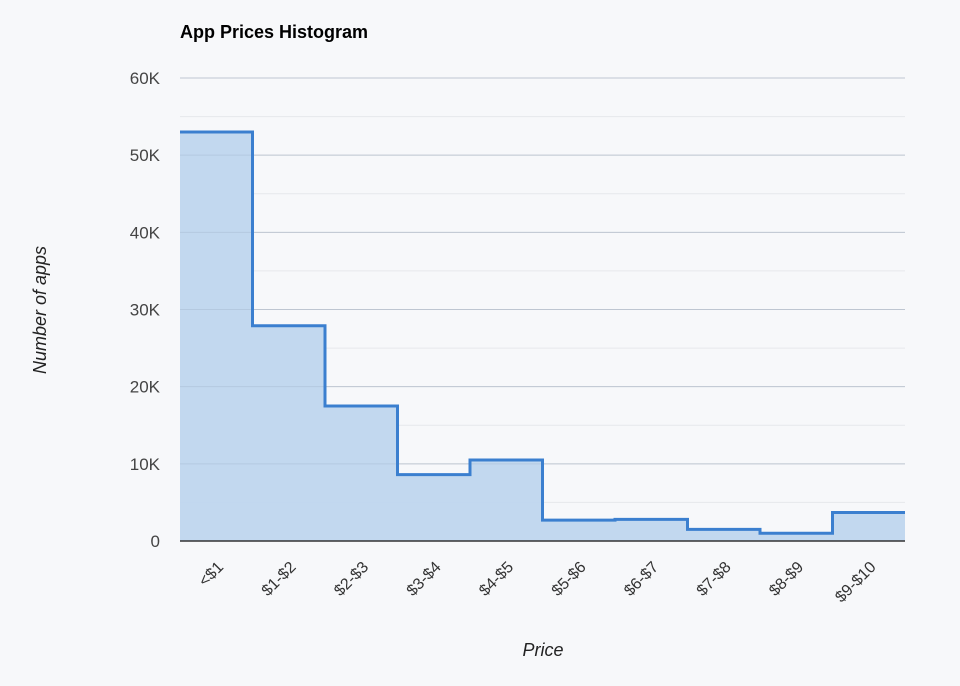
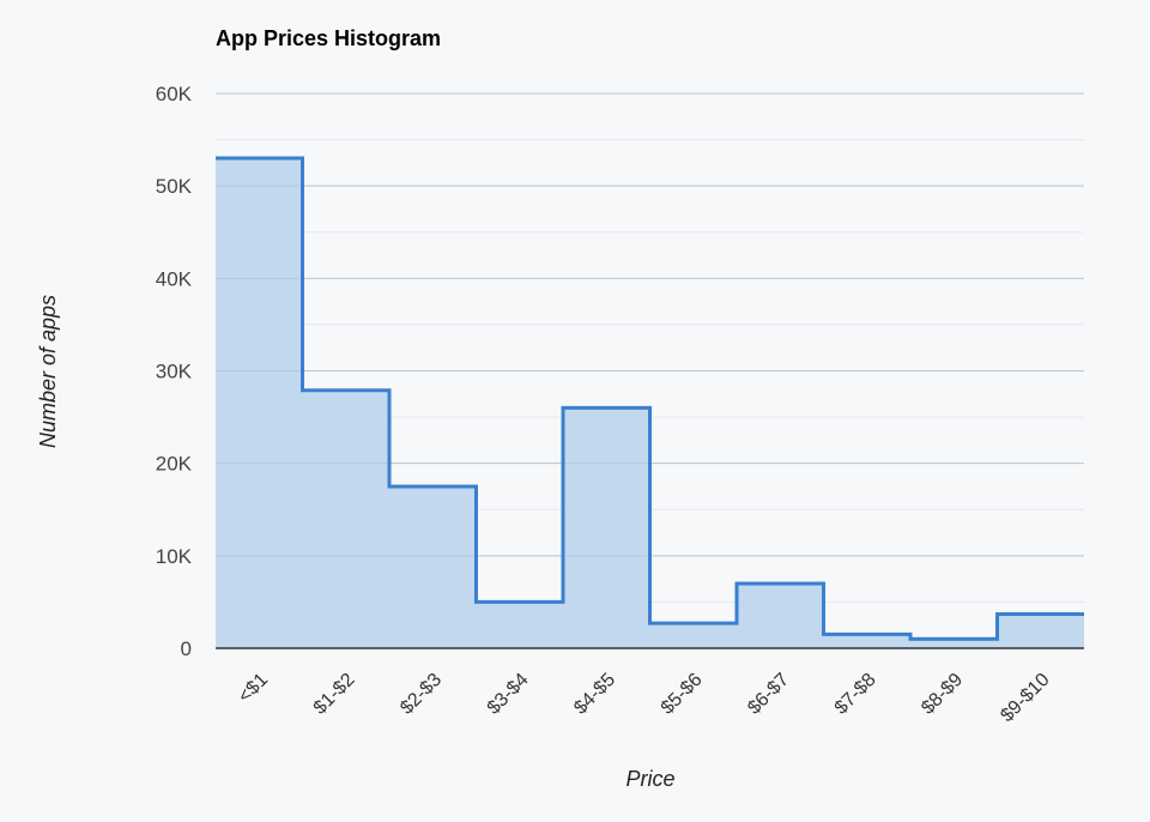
$3-$4: 9K -> 5K
$4-$5: 10K -> 26K
$6-$7: 3K -> 7K
